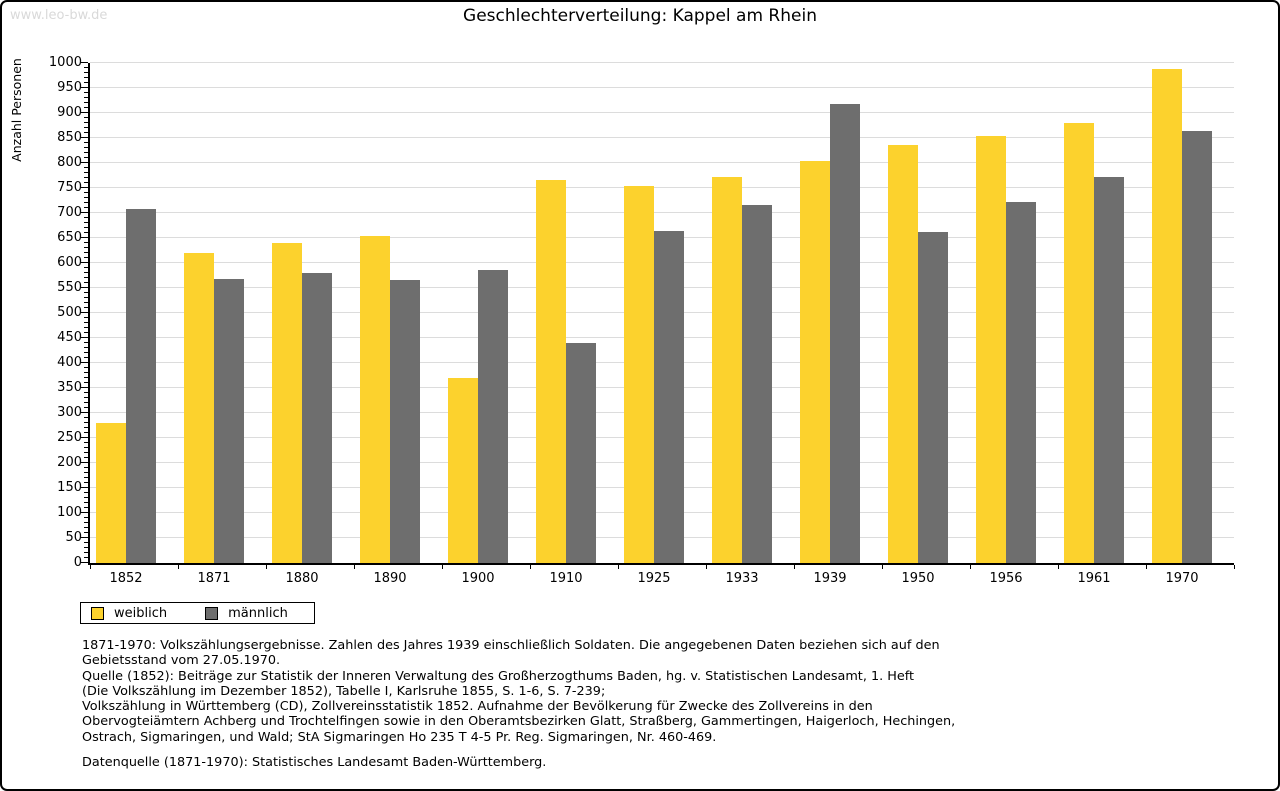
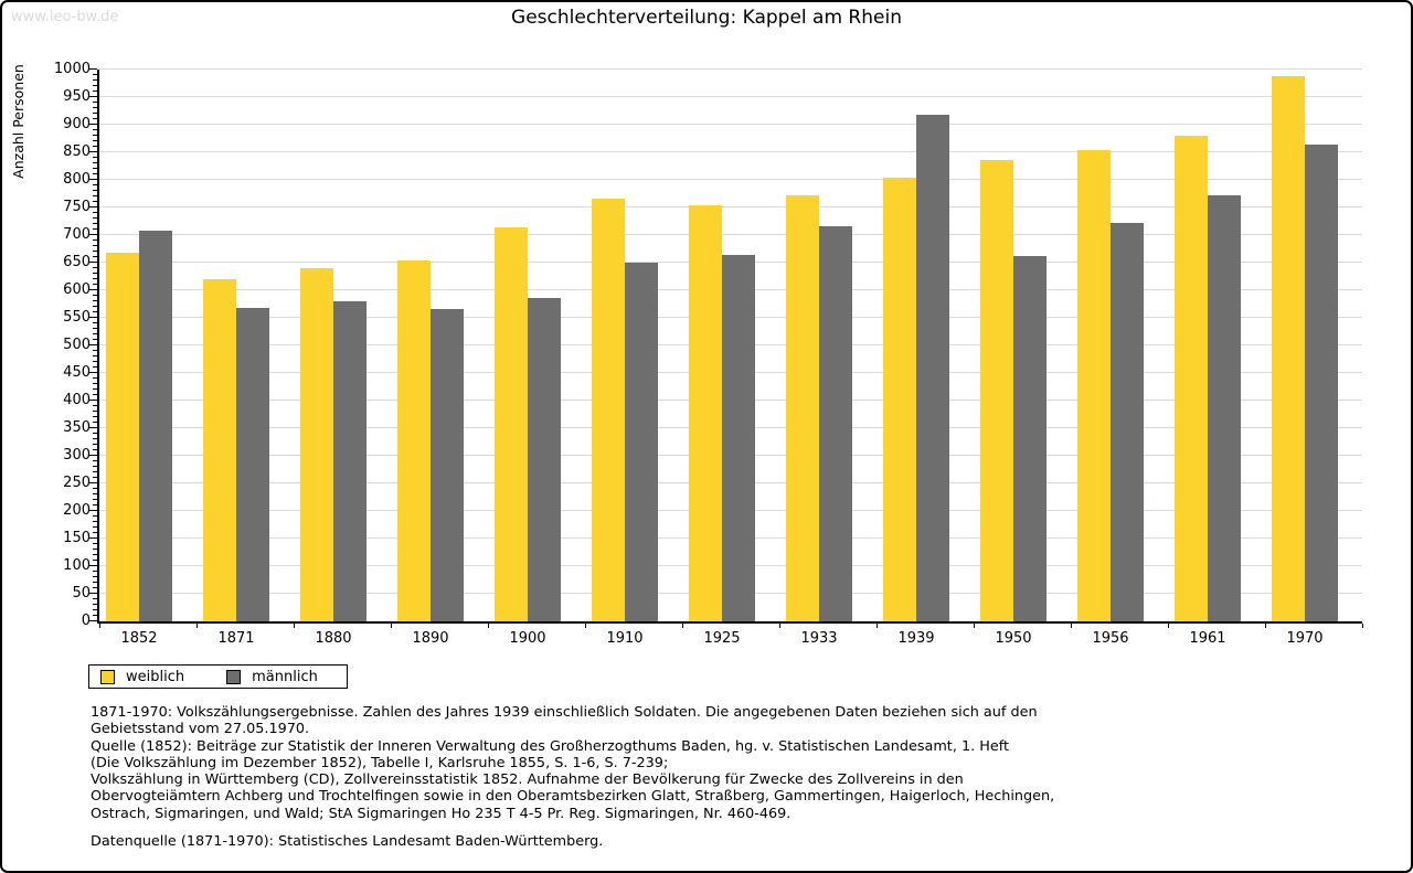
weiblich/1852: 280 -> 670
weiblich/1900: 370 -> 710
männlich/1910: 440 -> 650
